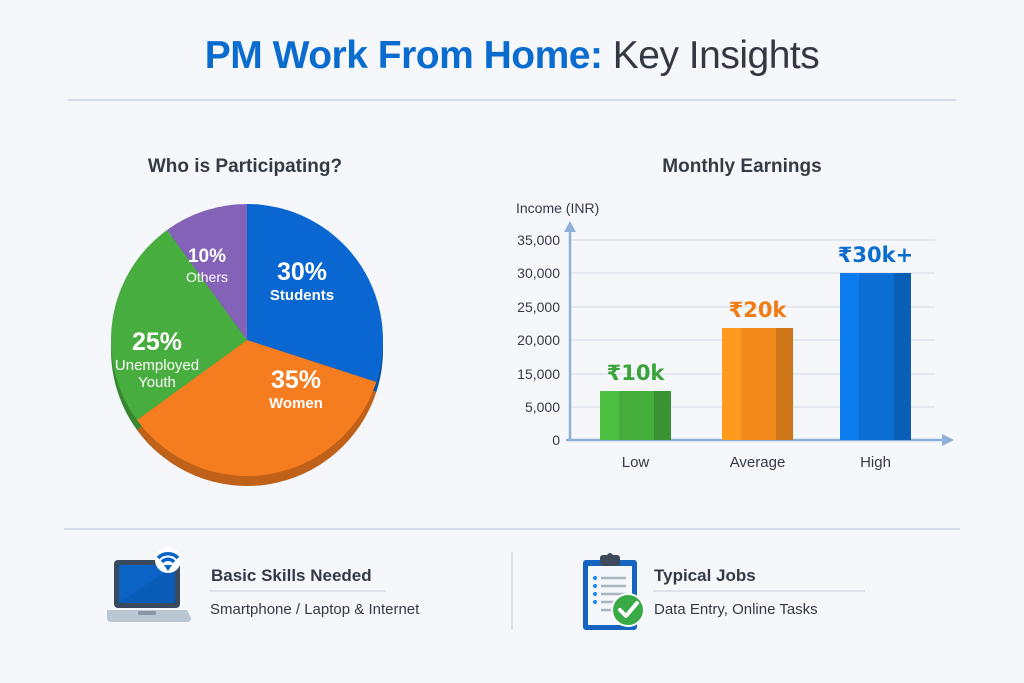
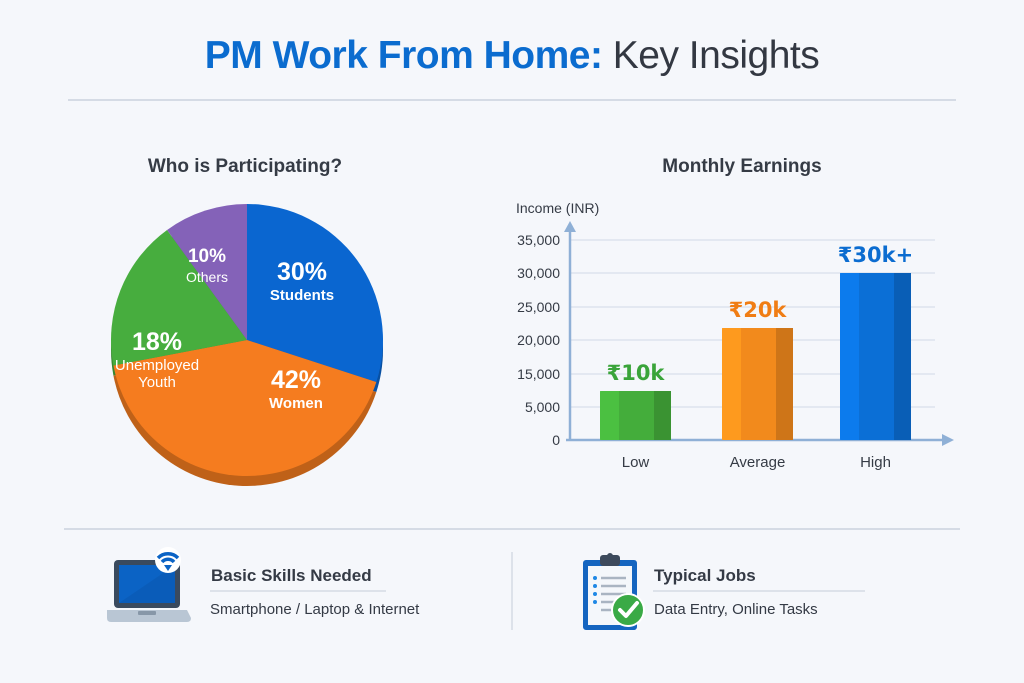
Who is Participating?/Women: 35% -> 42%
Who is Participating?/Unemployed Youth: 25% -> 18%
